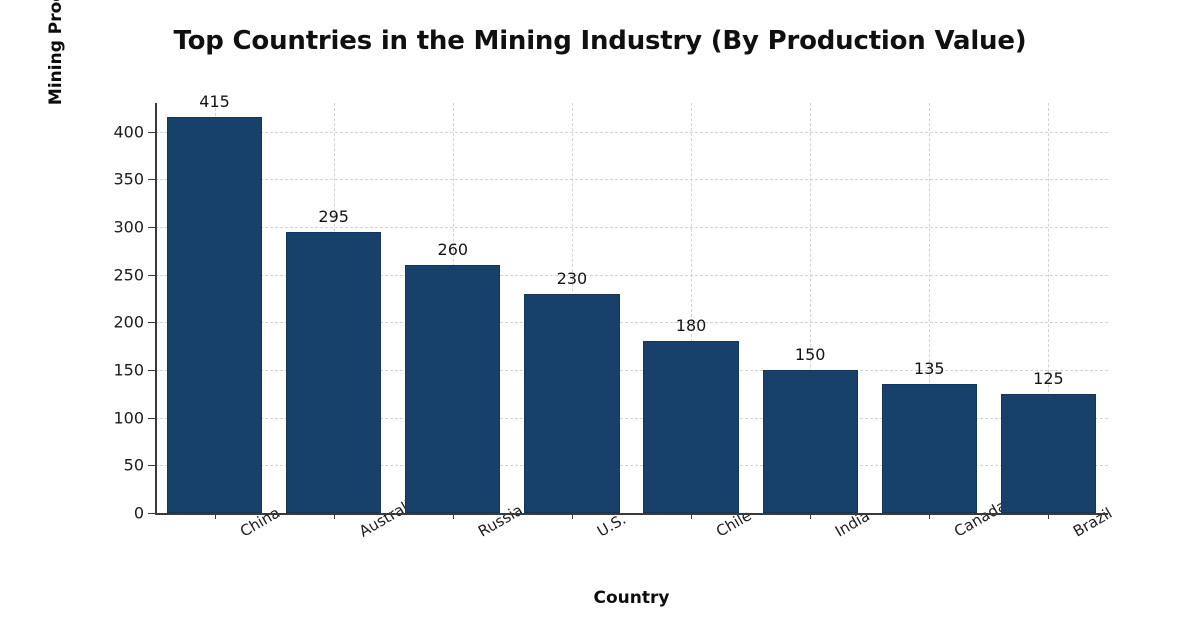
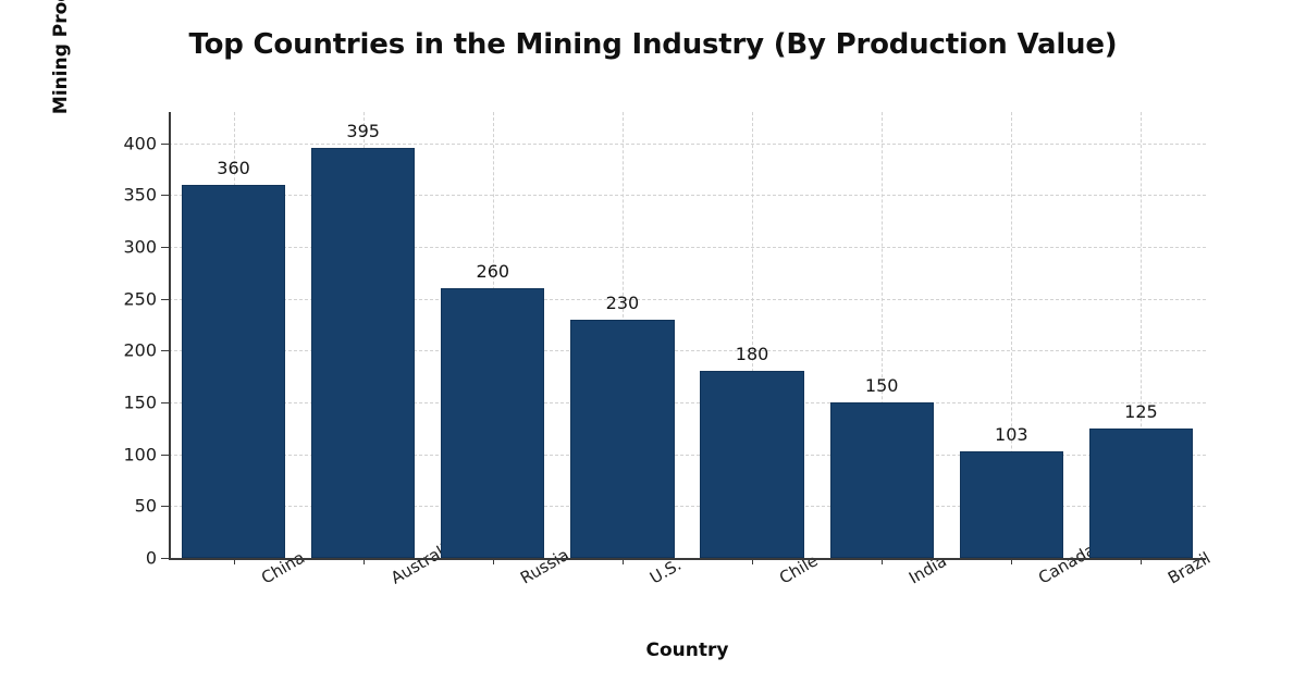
China: 415 -> 360
Australia: 295 -> 395
Canada: 135 -> 103
